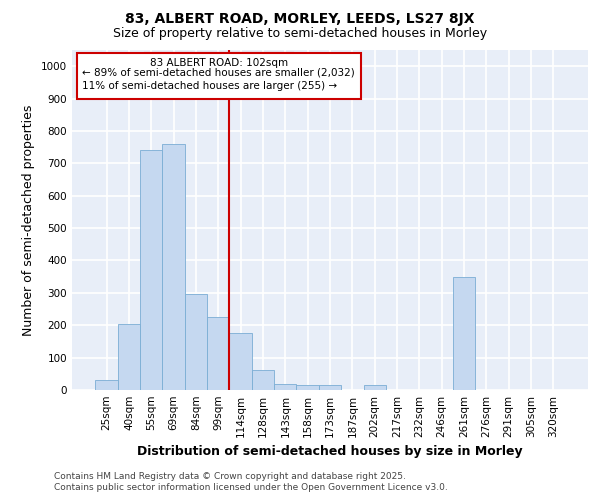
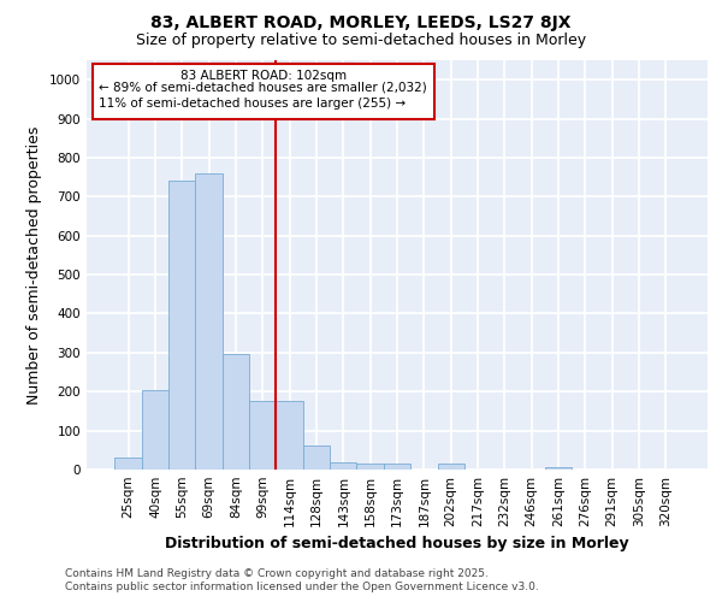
99sqm: 225 -> 175
261sqm: 350 -> 5
